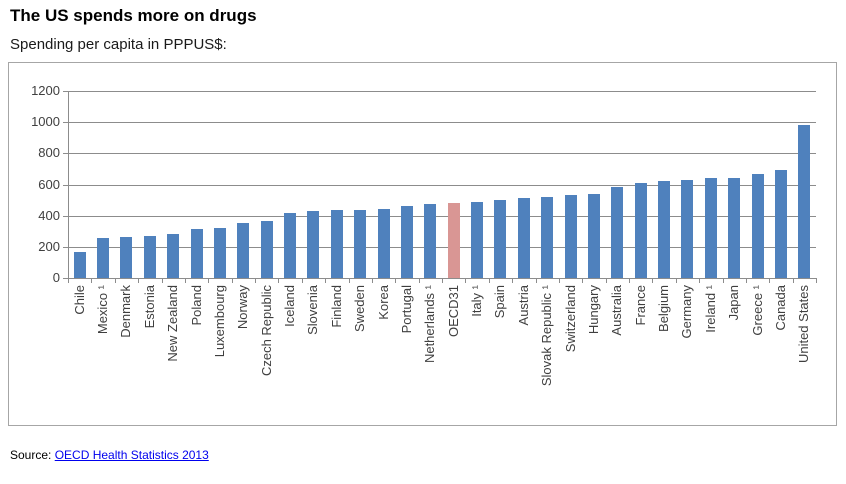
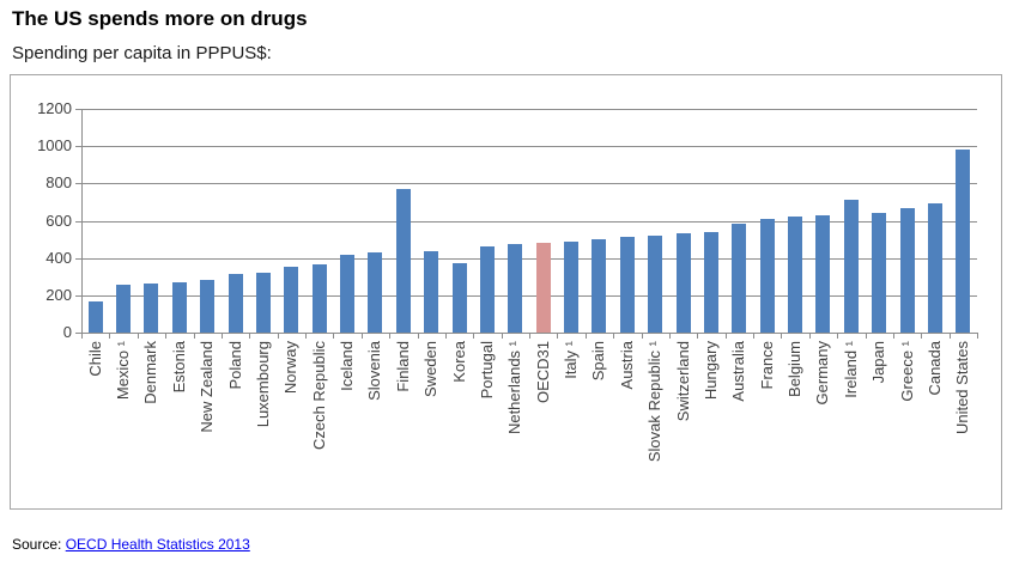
Finland: 430 -> 770
Korea: 450 -> 370
Ireland ¹: 640 -> 710
